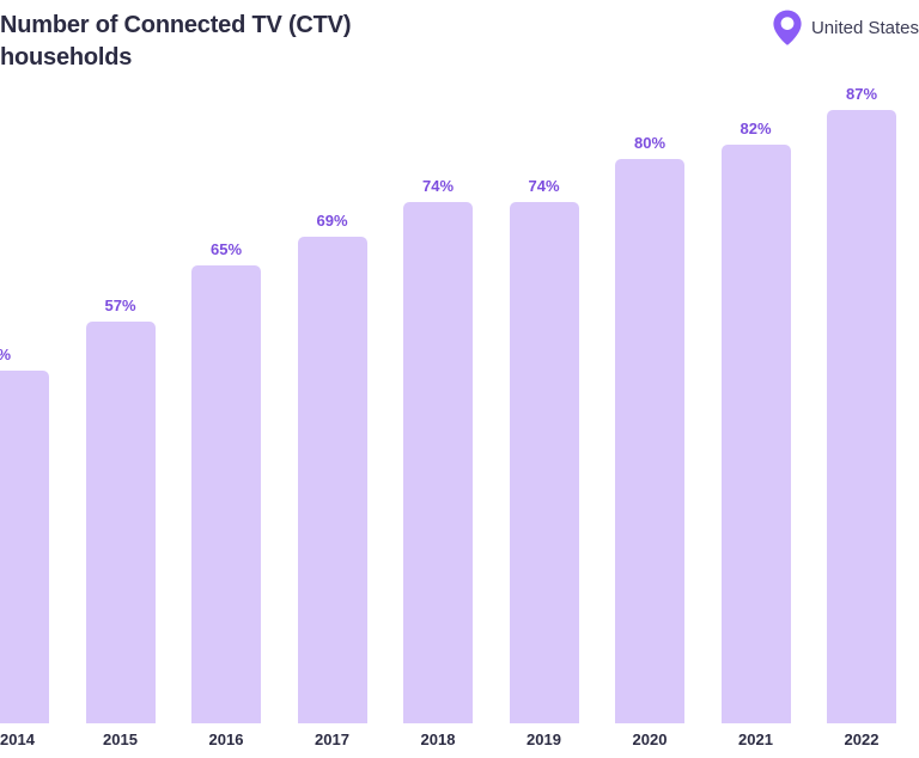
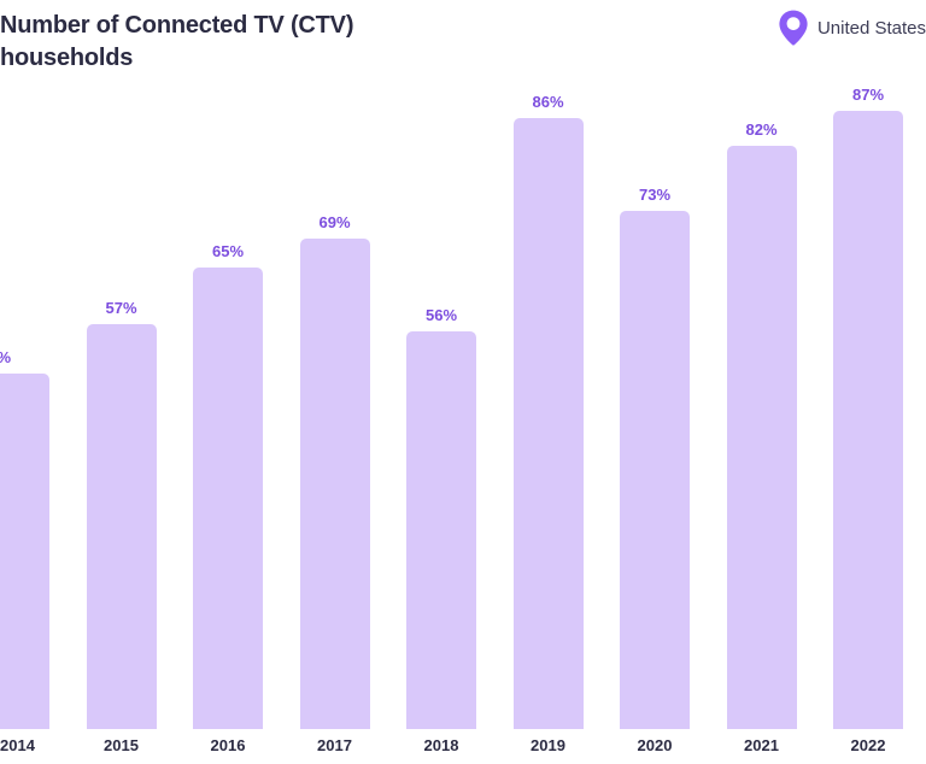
2018: 74% -> 56%
2019: 74% -> 86%
2020: 80% -> 73%
